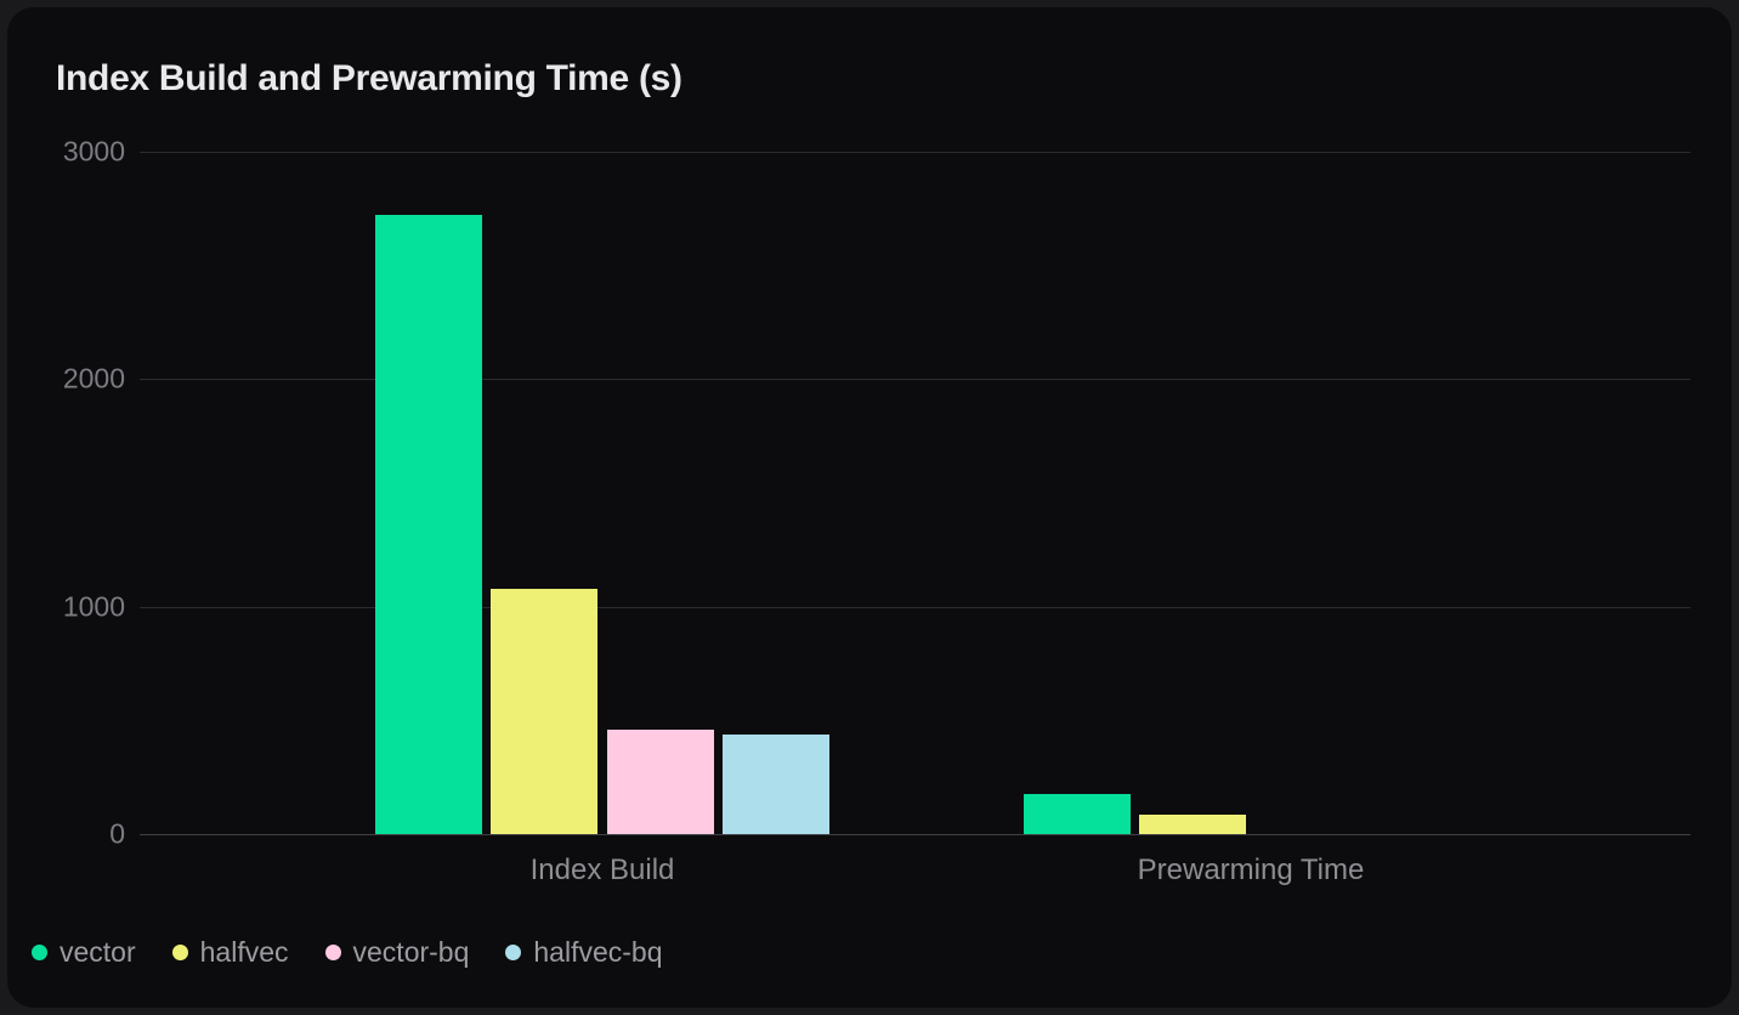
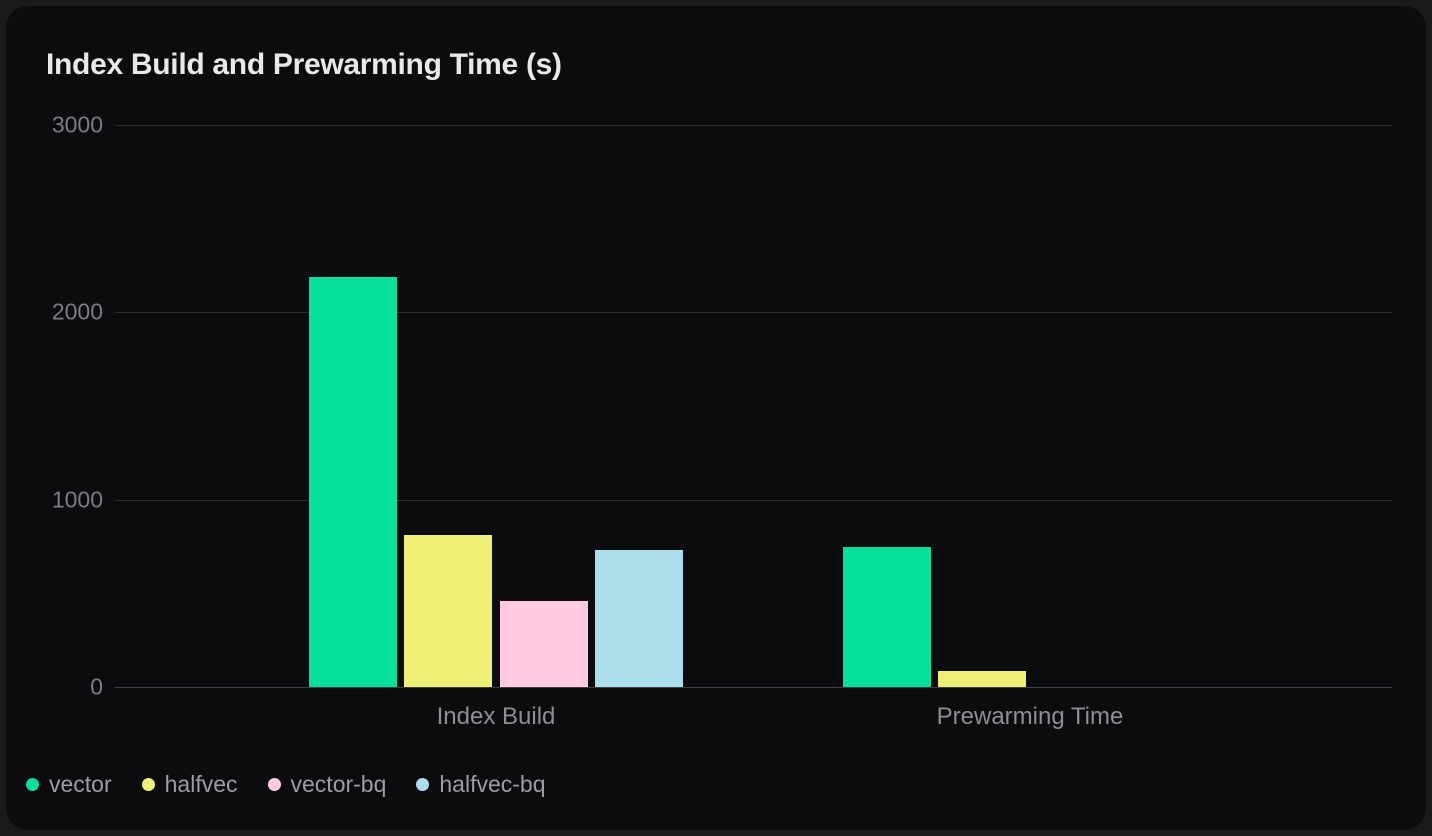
vector/Index Build: 2720 -> 2190
halfvec/Index Build: 1080 -> 810
halfvec-bq/Index Build: 440 -> 730
vector/Prewarming Time: 180 -> 750
